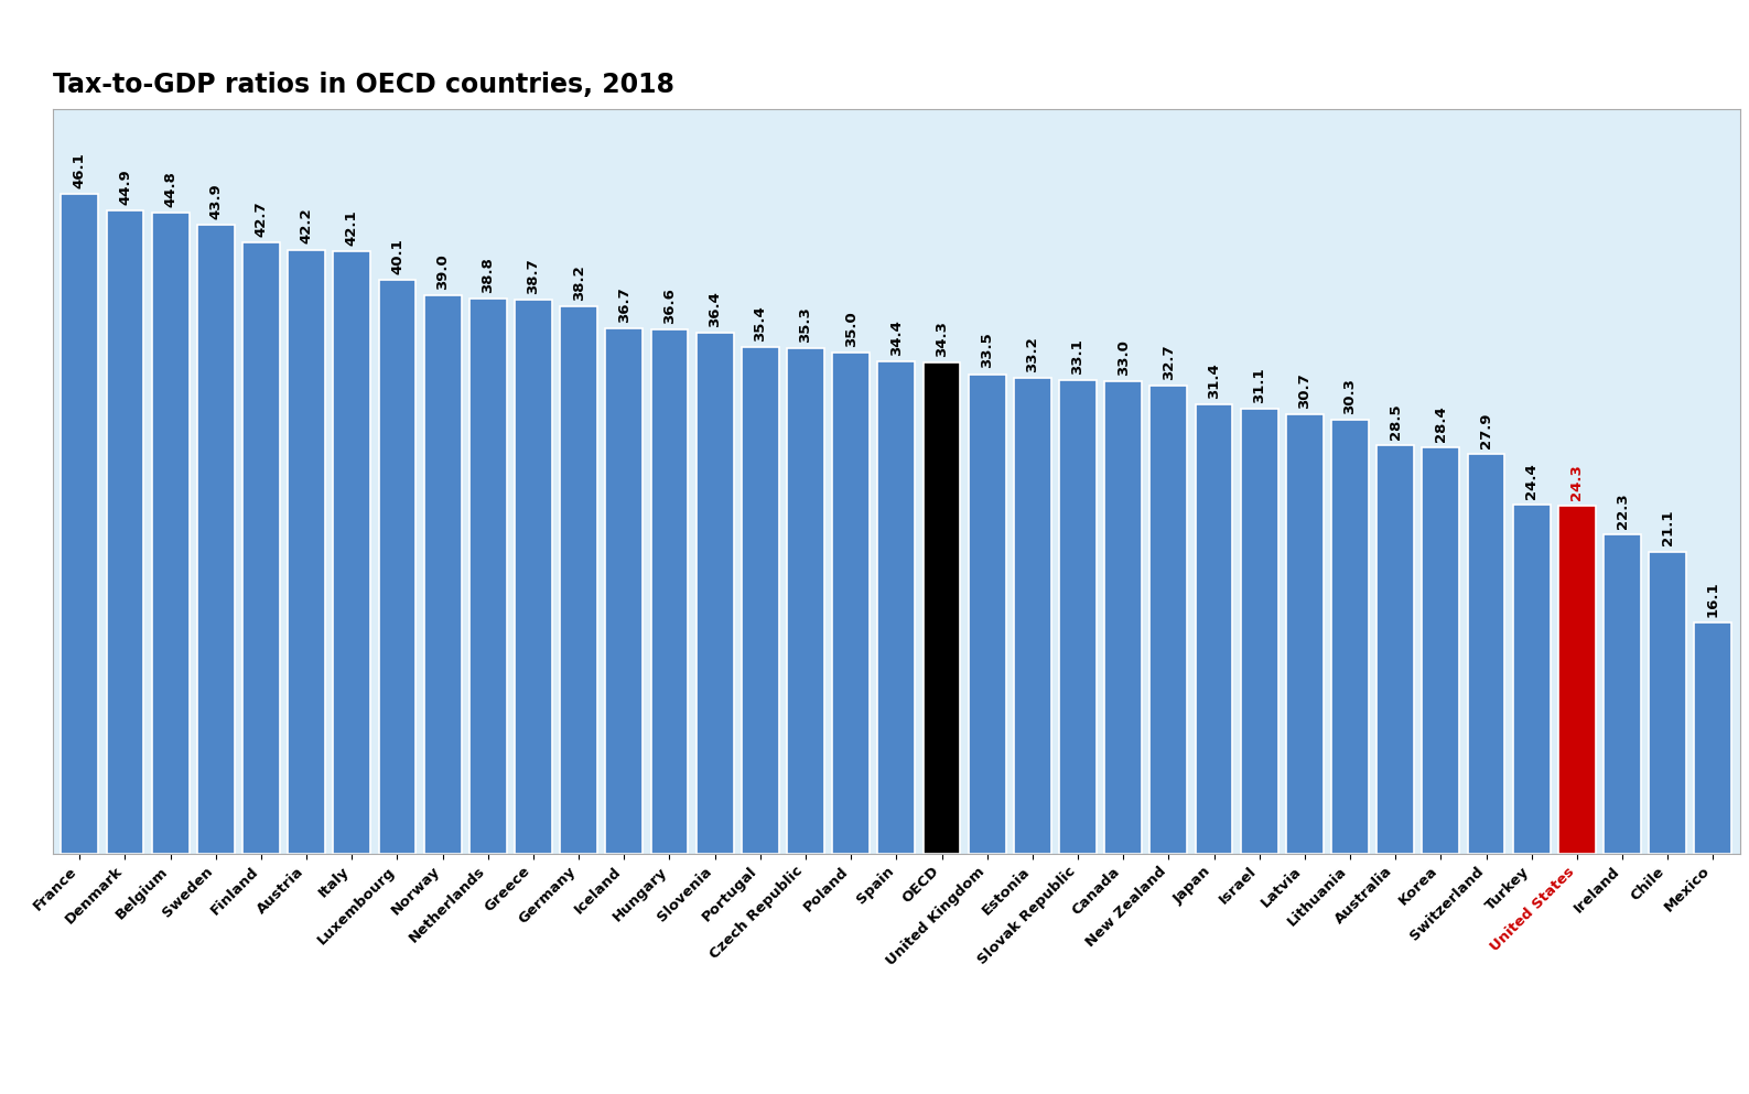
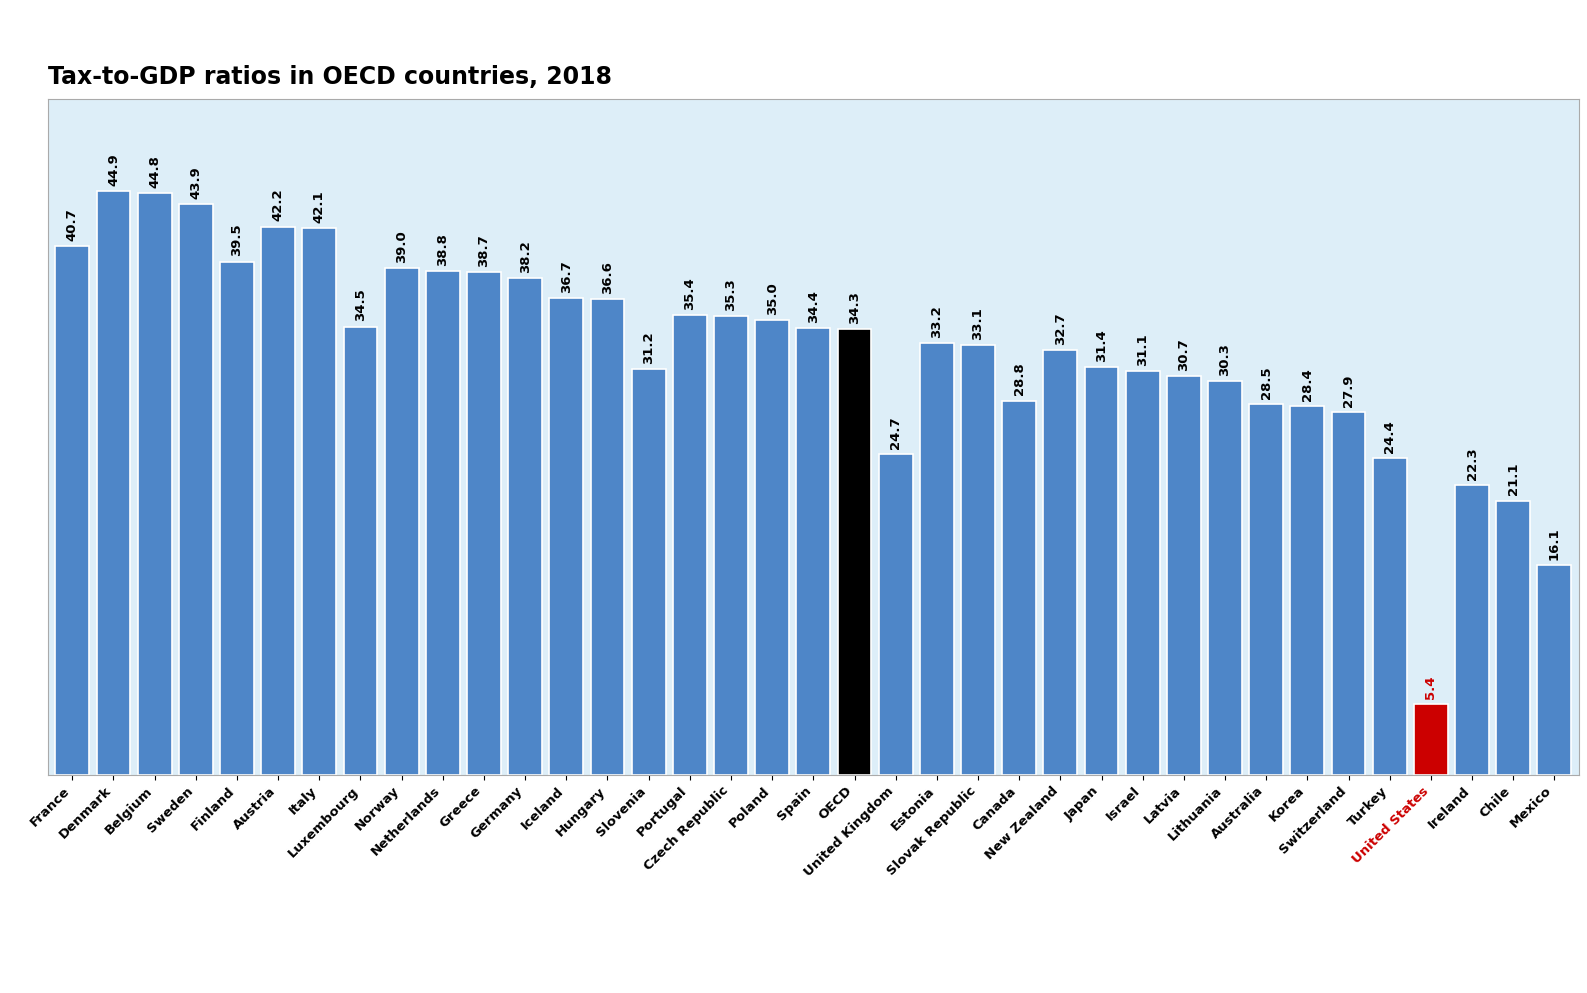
France: 46.1 -> 40.7
Finland: 42.7 -> 39.5
Luxembourg: 40.1 -> 34.5
Slovenia: 36.4 -> 31.2
United Kingdom: 33.5 -> 24.7
Canada: 33.0 -> 28.8
United States: 24.3 -> 5.4
